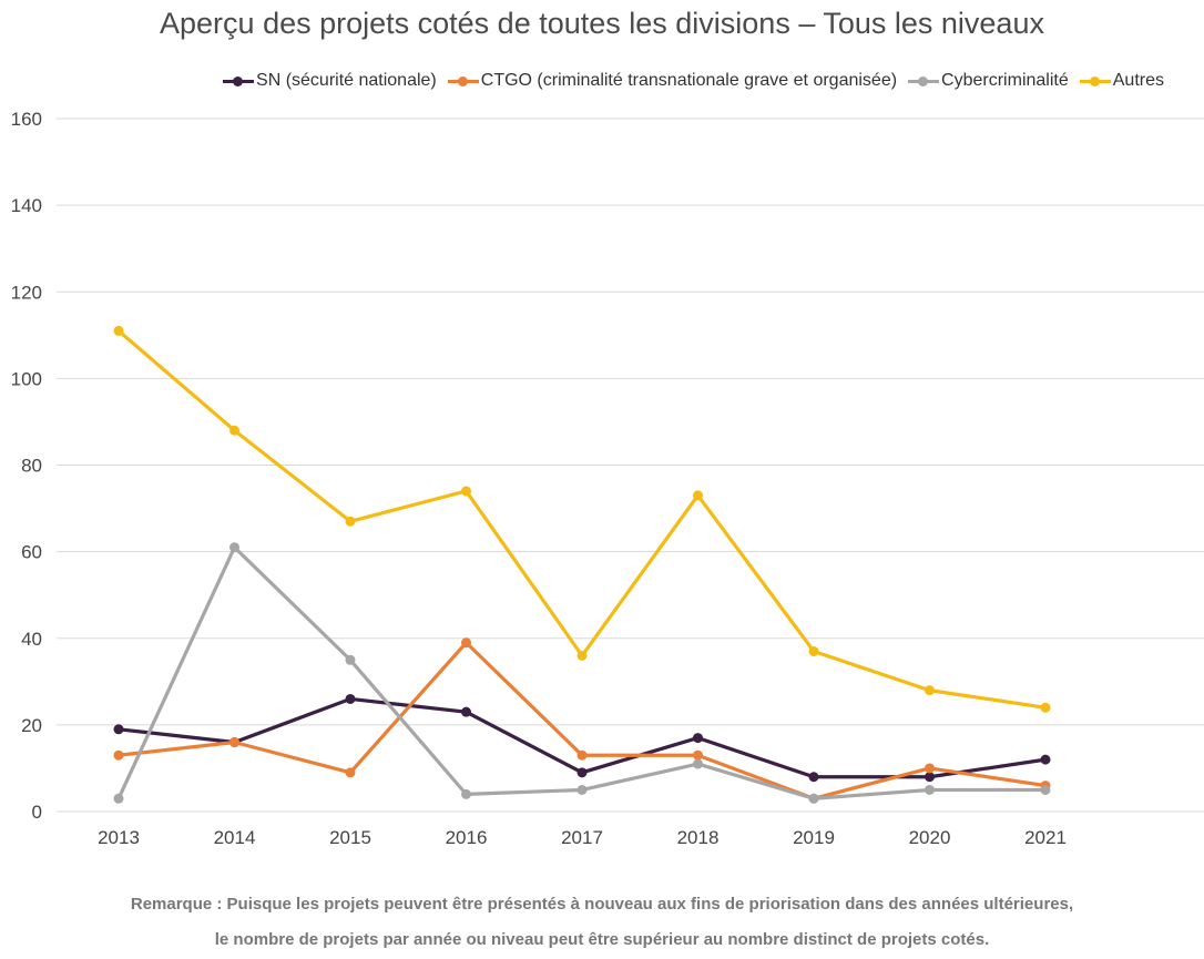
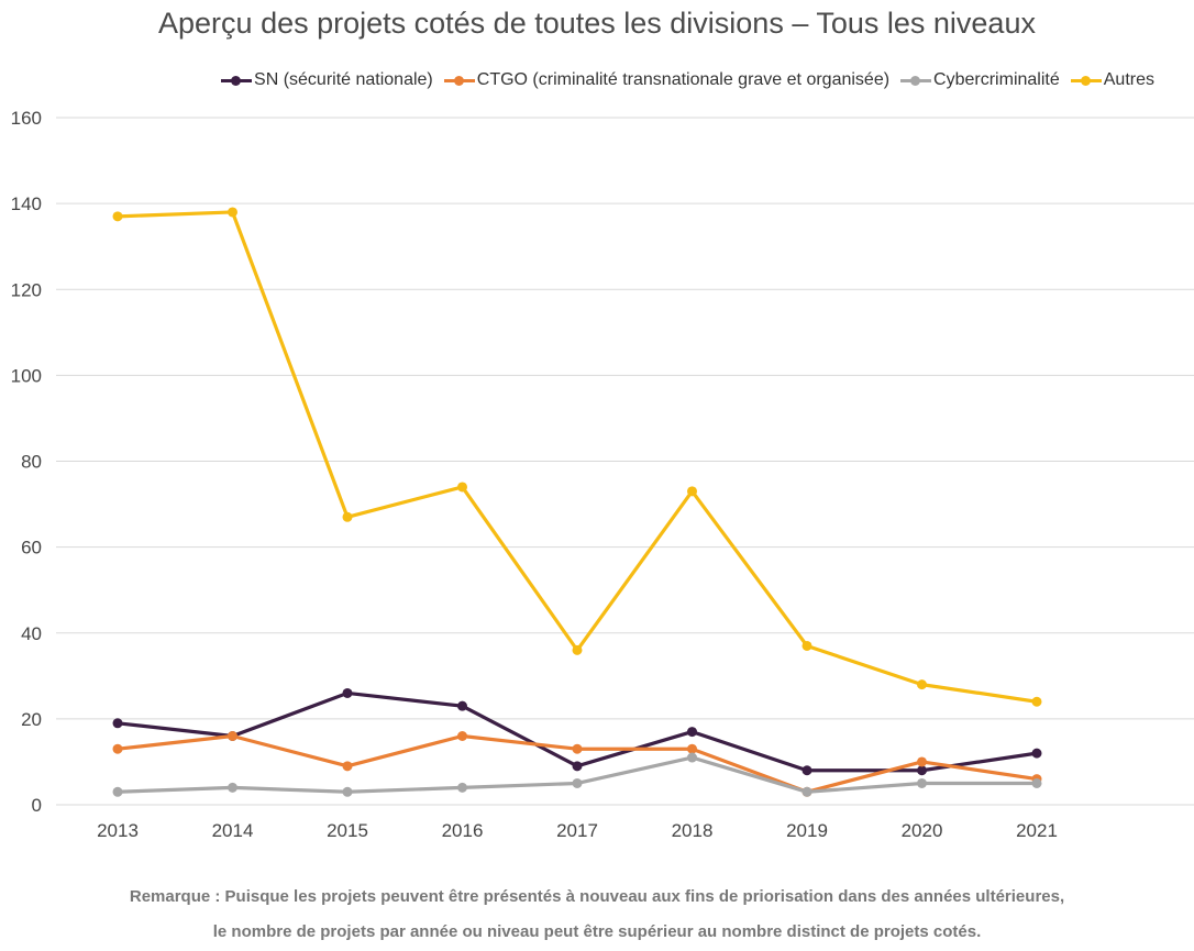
Autres/2013: 111 -> 137
Cybercriminalité/2014: 61 -> 4
Autres/2014: 88 -> 138
Cybercriminalité/2015: 35 -> 3
CTGO (criminalité transnationale grave et organisée)/2016: 39 -> 16
